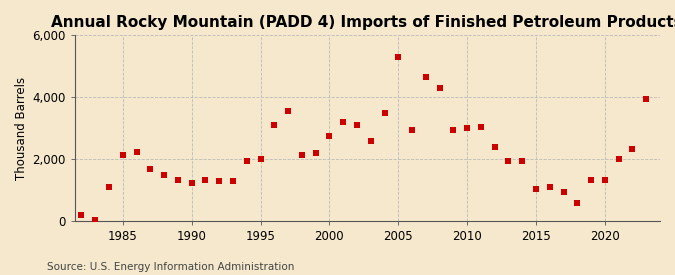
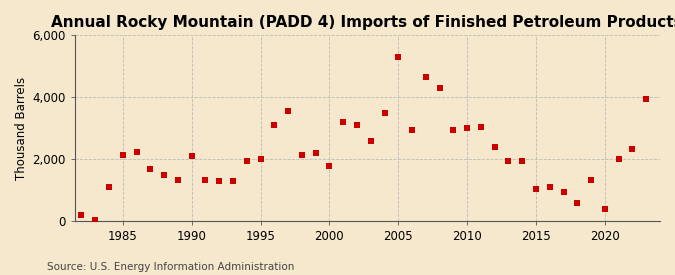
1990: 1,250 -> 2,100
2000: 2,750 -> 1,800
2020: 1,350 -> 400
